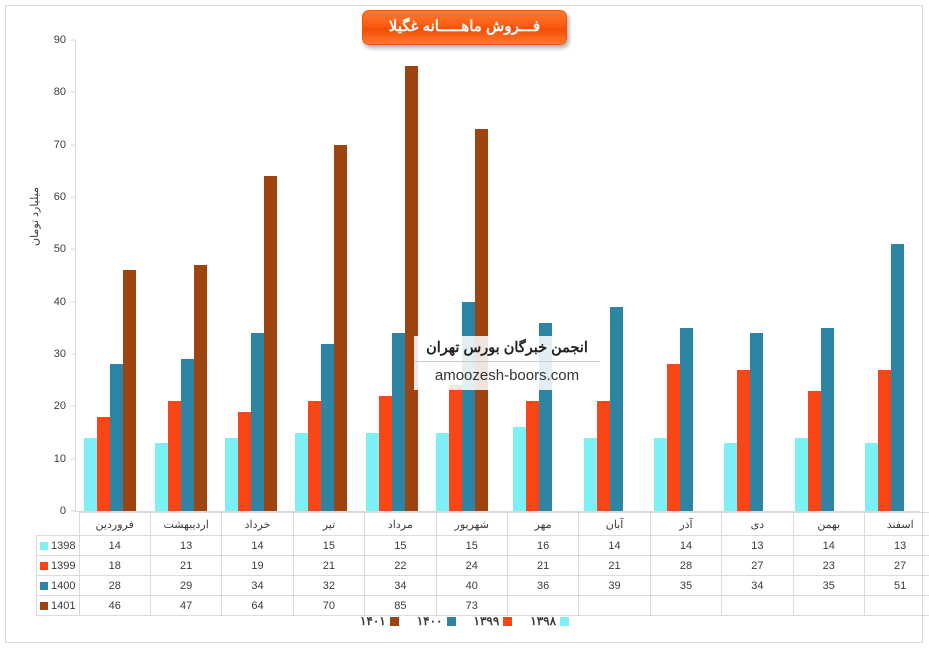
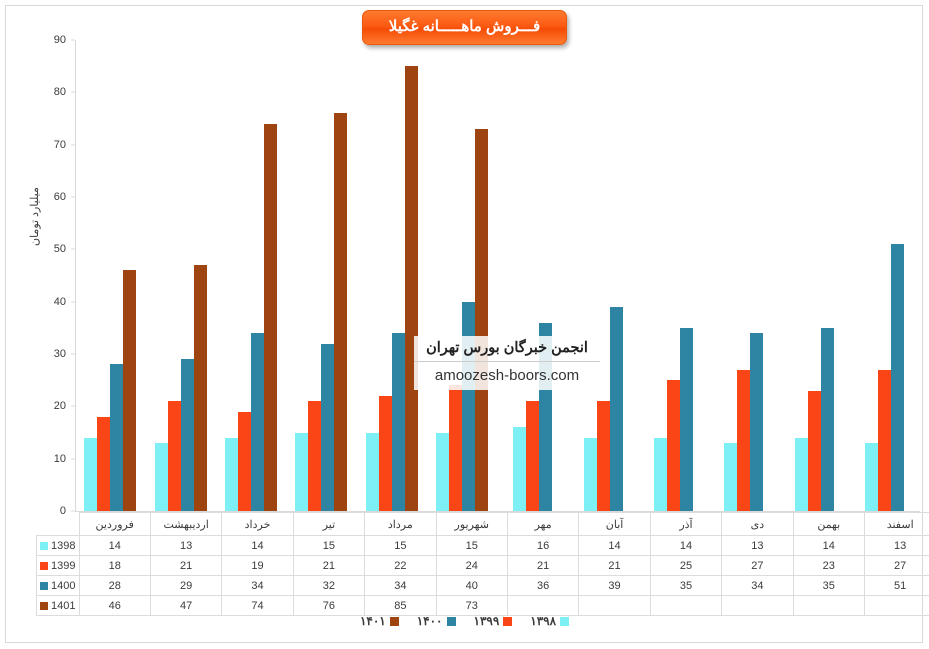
1401/خرداد: 64 -> 74
1401/تیر: 70 -> 76
1399/آذر: 28 -> 25
